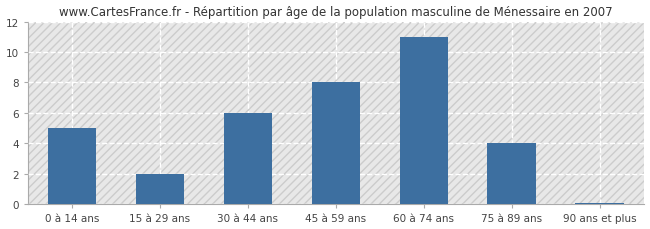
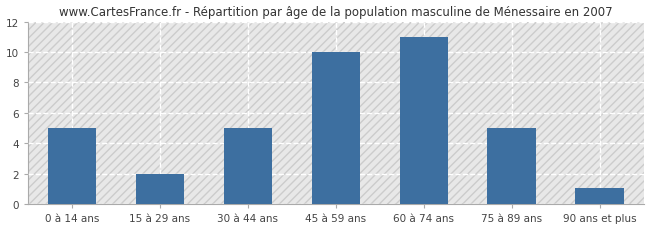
30 à 44 ans: 6.0 -> 5.0
45 à 59 ans: 8.0 -> 10.0
75 à 89 ans: 4.0 -> 5.0
90 ans et plus: 0.1 -> 1.1
